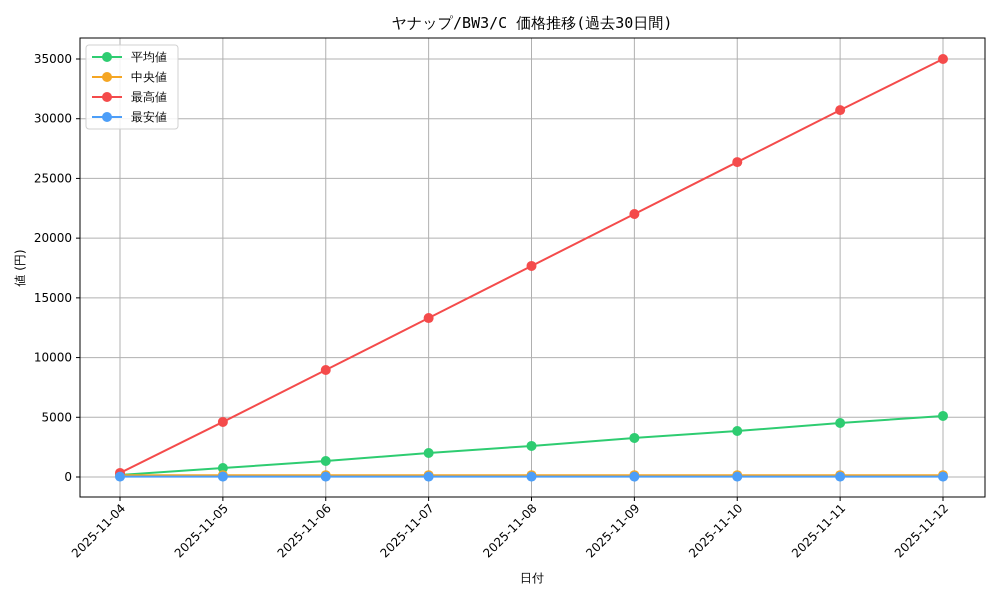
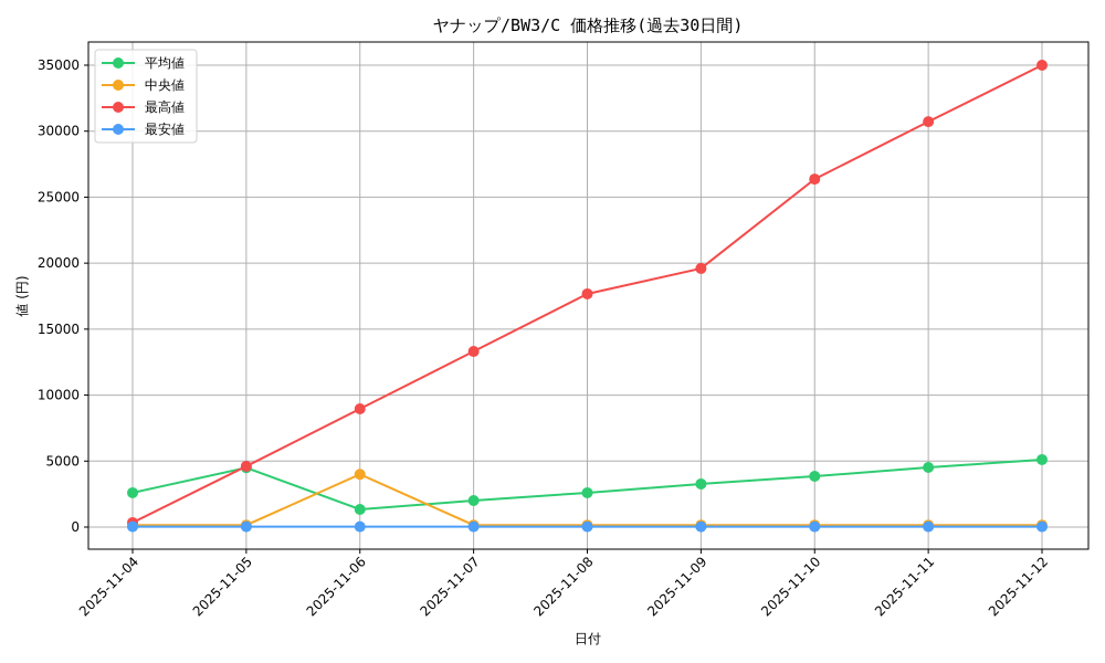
平均値/2025-11-04: 200 -> 2600
平均値/2025-11-05: 800 -> 4500
中央値/2025-11-06: 200 -> 4000
最高値/2025-11-09: 22000 -> 19600
